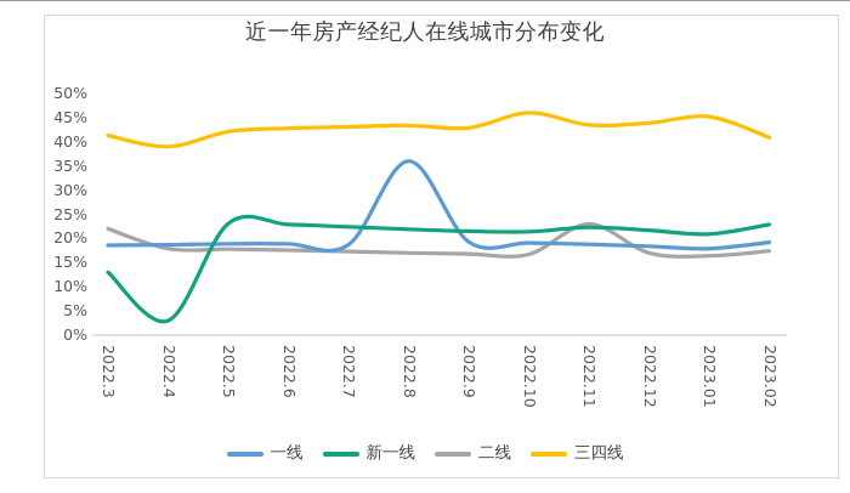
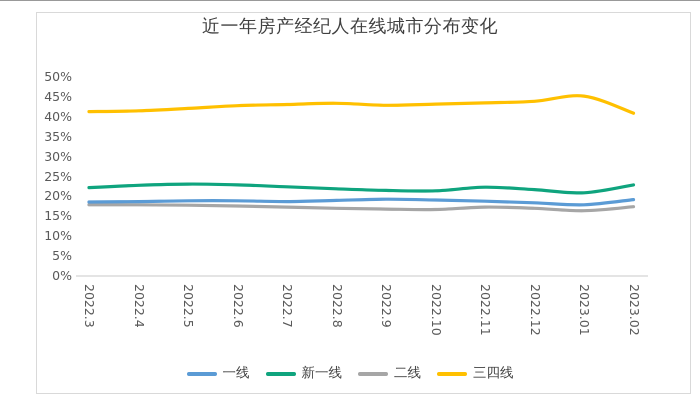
新一线/2022.3: 13% -> 22%
二线/2022.3: 22% -> 18%
新一线/2022.4: 3% -> 23%
三四线/2022.4: 39% -> 42%
一线/2022.8: 36% -> 19%
三四线/2022.10: 46% -> 43%
二线/2022.11: 23% -> 17%
